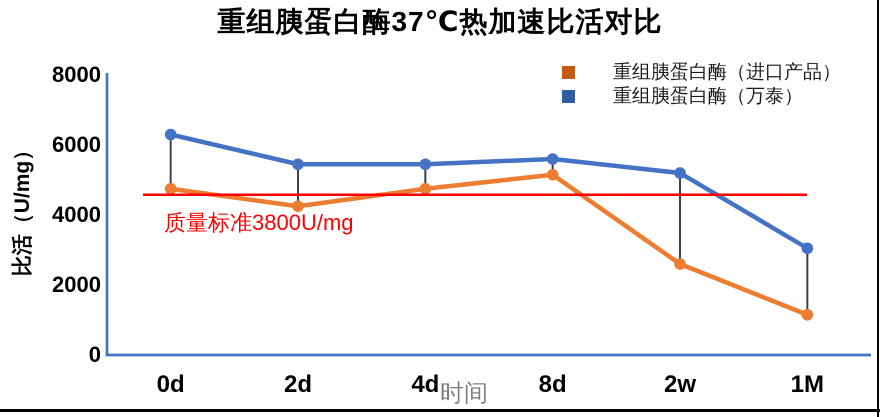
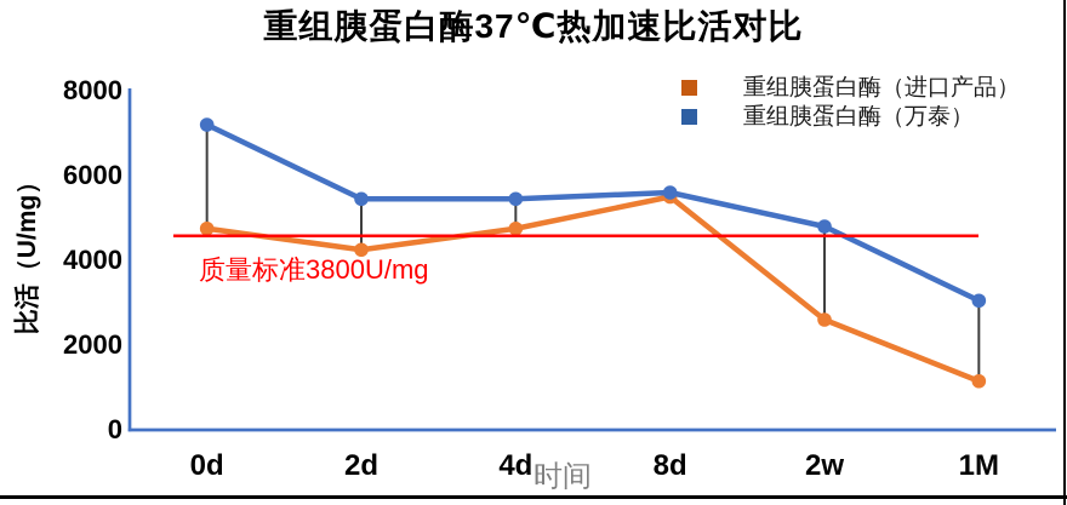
重组胰蛋白酶（万泰）/0d: 6300 -> 7200
重组胰蛋白酶（进口产品）/8d: 5200 -> 5500
重组胰蛋白酶（万泰）/2w: 5200 -> 4800
